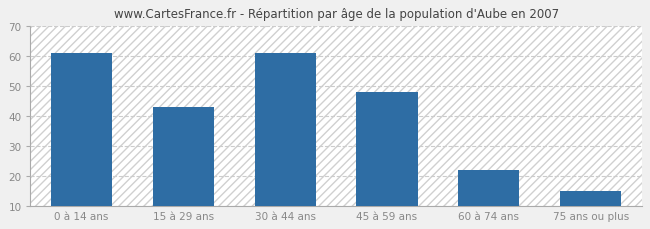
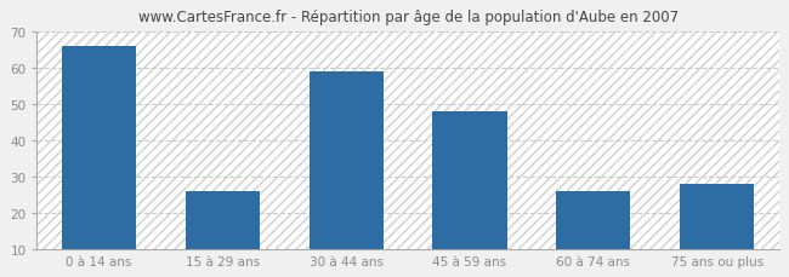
0 à 14 ans: 61 -> 66
15 à 29 ans: 43 -> 26
30 à 44 ans: 61 -> 59
60 à 74 ans: 22 -> 26
75 ans ou plus: 15 -> 28
